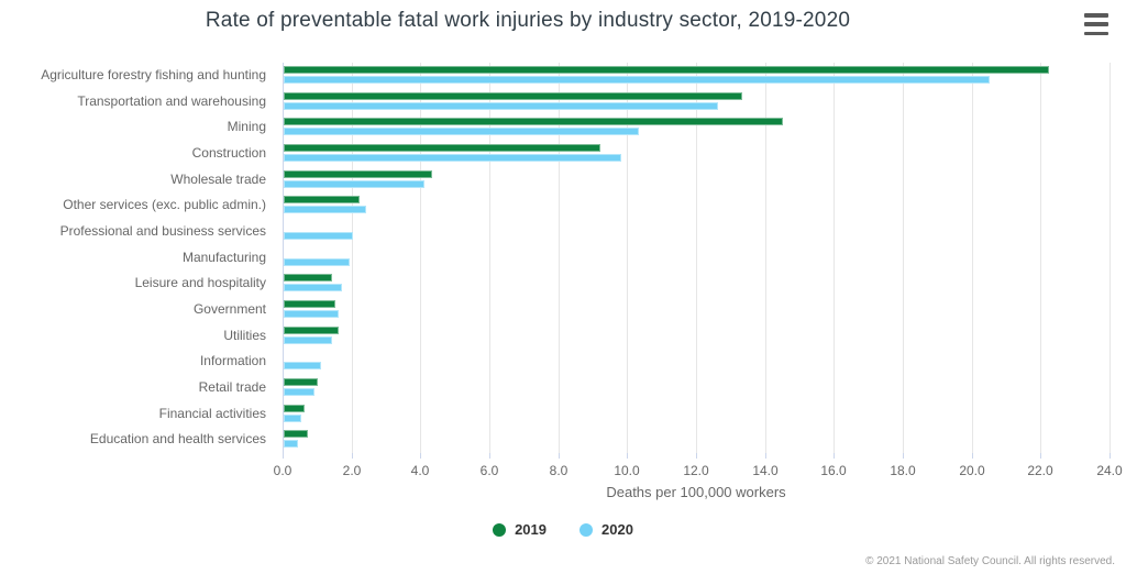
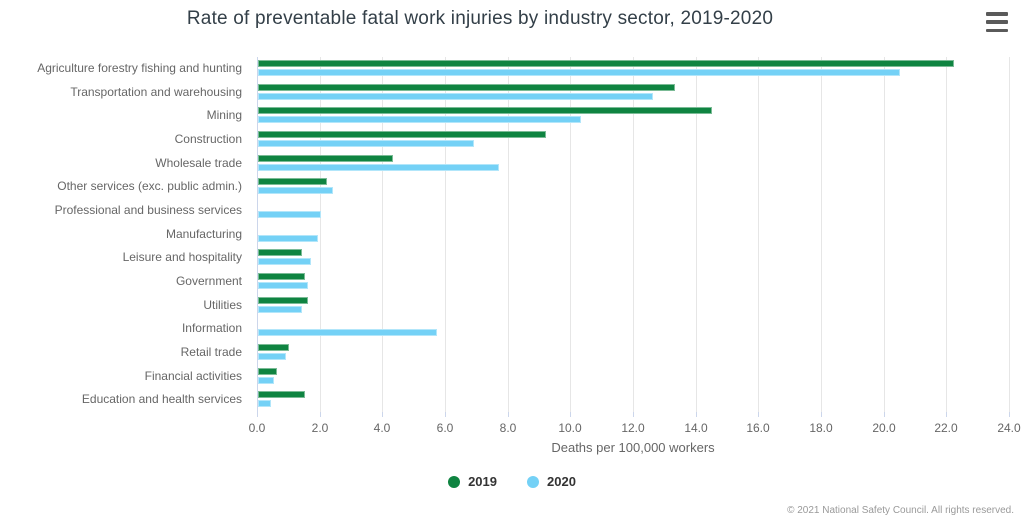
2020/Construction: 9.8 -> 6.9
2020/Wholesale trade: 4.1 -> 7.7
2020/Information: 1.1 -> 5.7
2019/Education and health services: 0.7 -> 1.5
